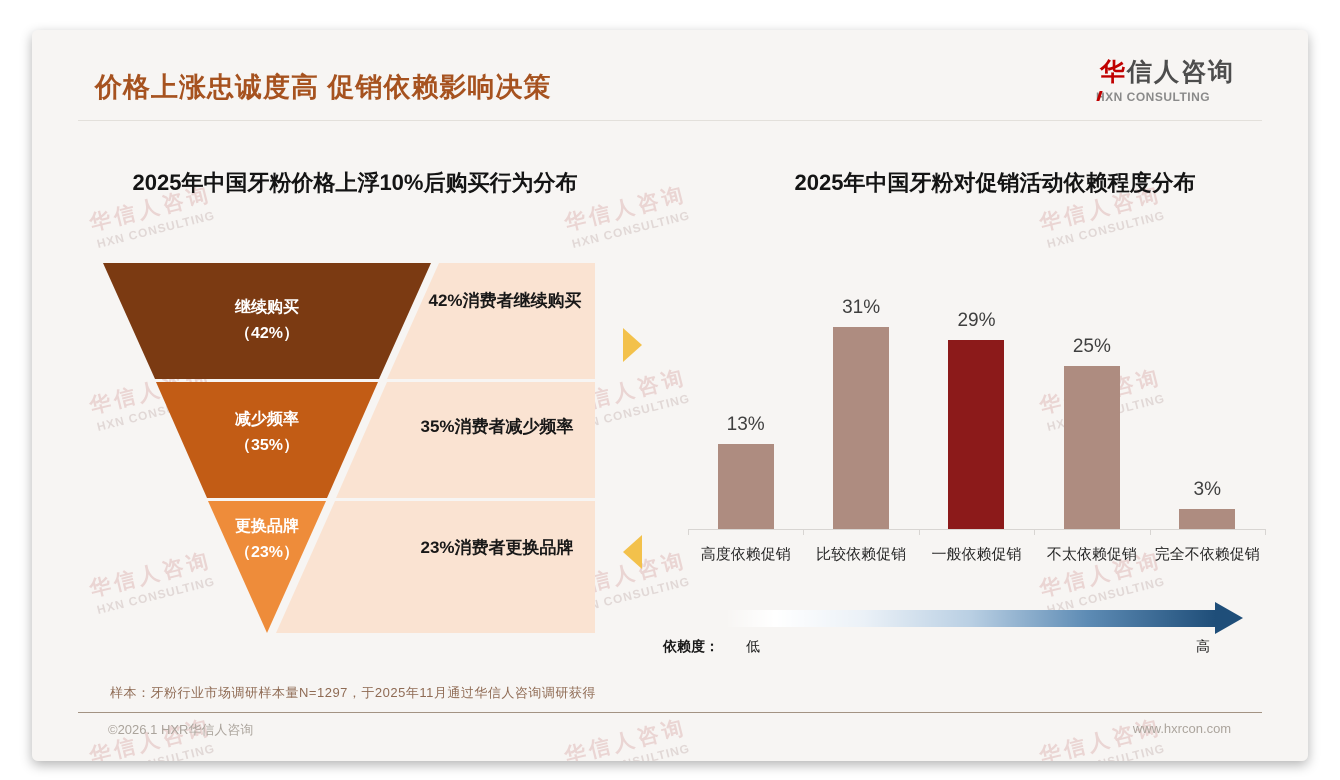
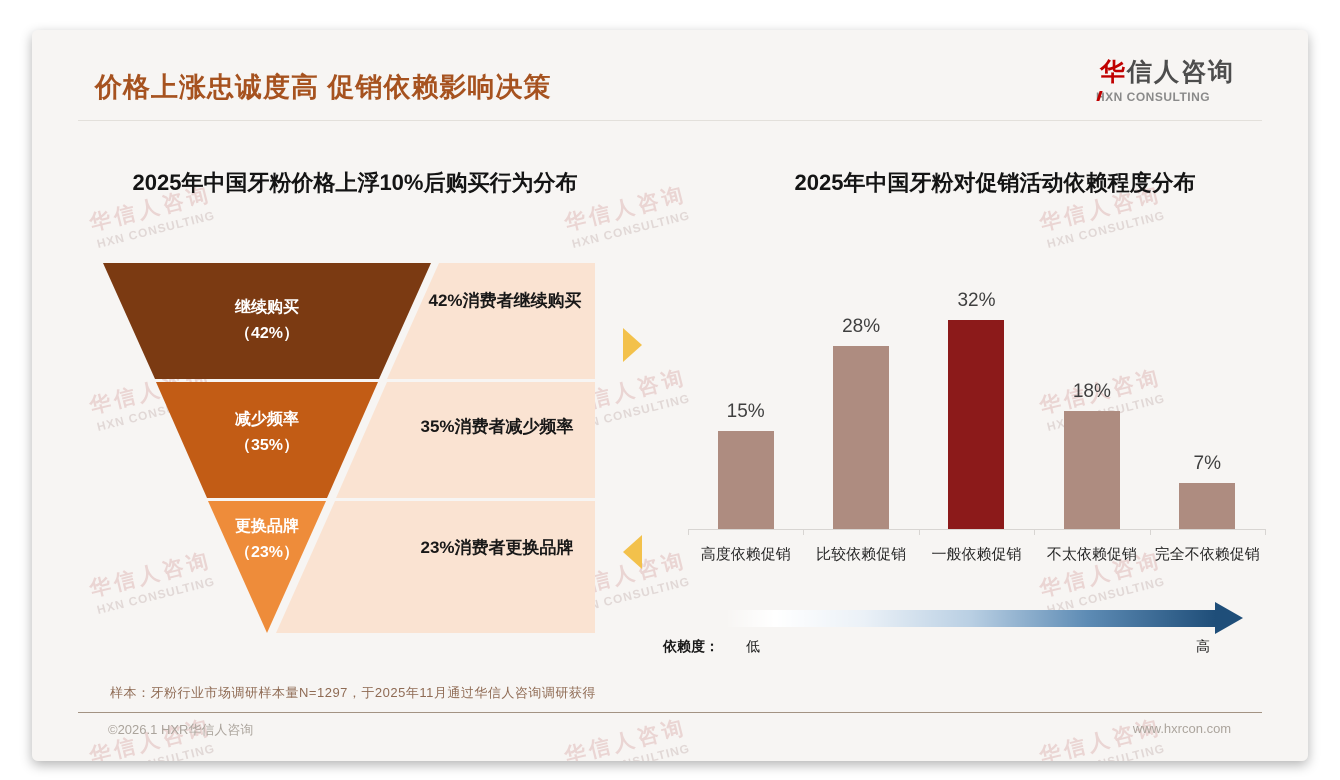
2025年中国牙粉对促销活动依赖程度分布/高度依赖促销: 13% -> 15%
2025年中国牙粉对促销活动依赖程度分布/比较依赖促销: 31% -> 28%
2025年中国牙粉对促销活动依赖程度分布/一般依赖促销: 29% -> 32%
2025年中国牙粉对促销活动依赖程度分布/不太依赖促销: 25% -> 18%
2025年中国牙粉对促销活动依赖程度分布/完全不依赖促销: 3% -> 7%
